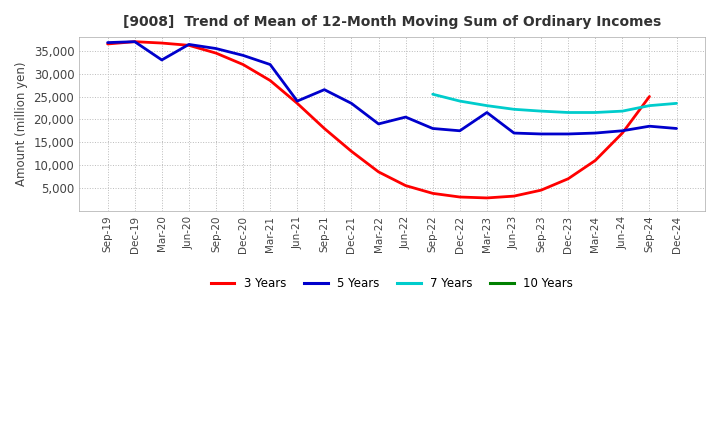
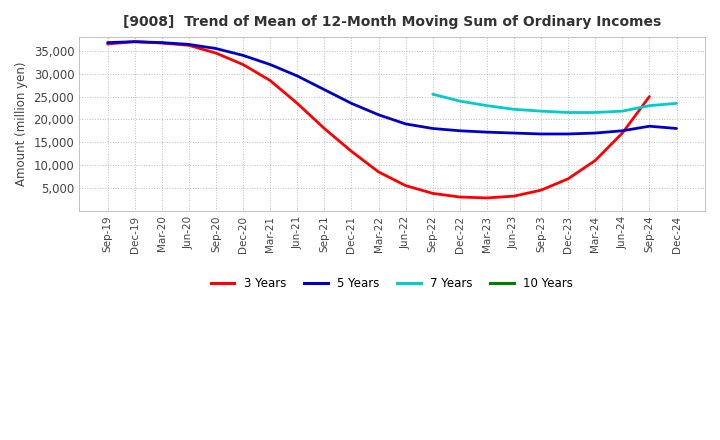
5 Years/Mar-20: 33,000 -> 36,800
5 Years/Jun-21: 24,000 -> 29,500
5 Years/Mar-22: 19,000 -> 21,000
5 Years/Jun-22: 20,500 -> 19,000
5 Years/Mar-23: 21,500 -> 17,200
